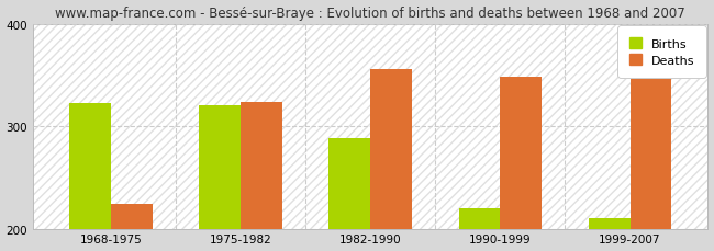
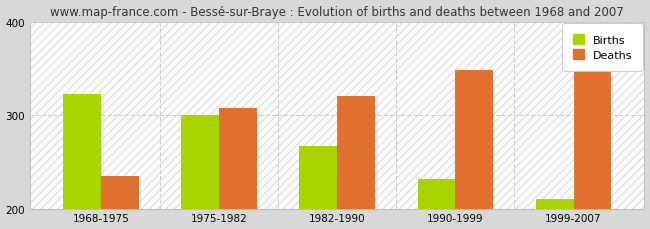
Deaths/1968-1975: 224 -> 235
Births/1975-1982: 320 -> 300
Deaths/1975-1982: 324 -> 308
Births/1982-1990: 288 -> 267
Deaths/1982-1990: 356 -> 320
Births/1990-1999: 220 -> 232
